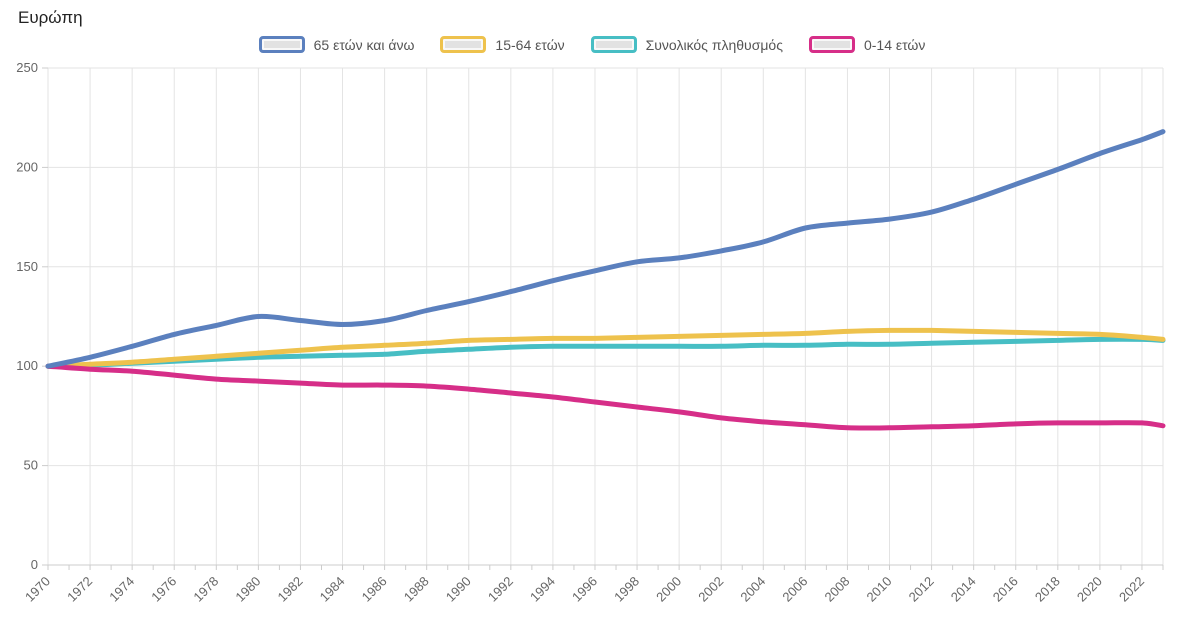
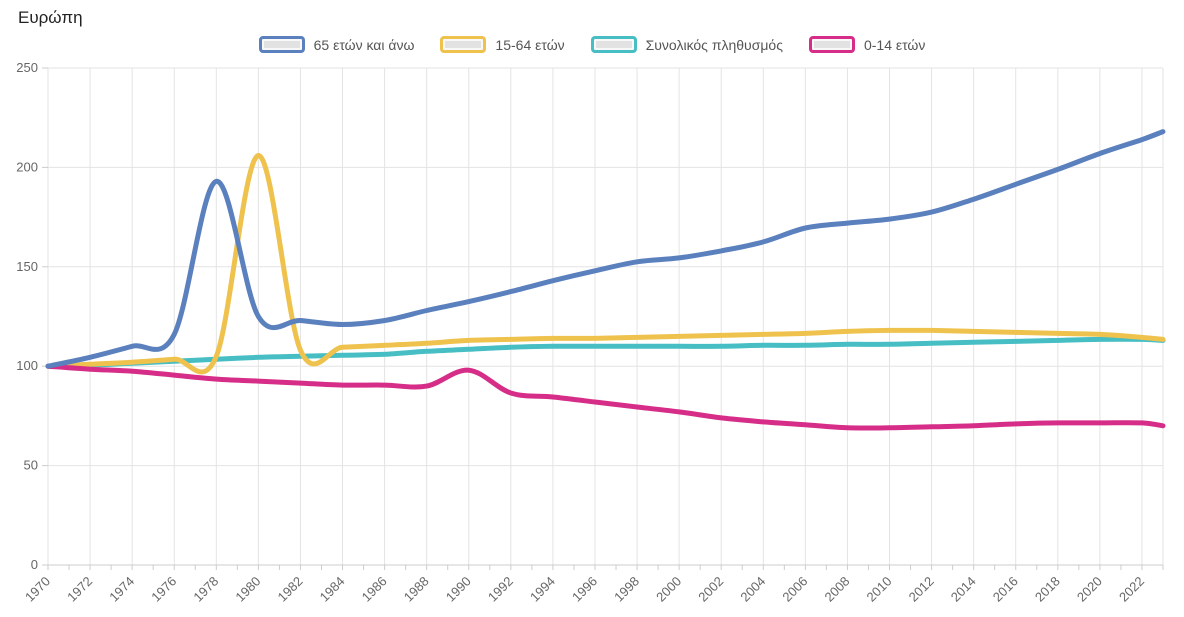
65 ετών και άνω/1978: 120 -> 193
15-64 ετών/1980: 106 -> 206
0-14 ετών/1990: 88 -> 98
